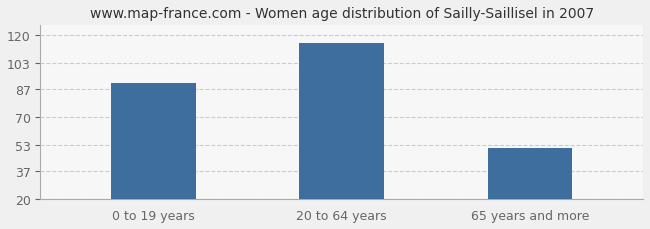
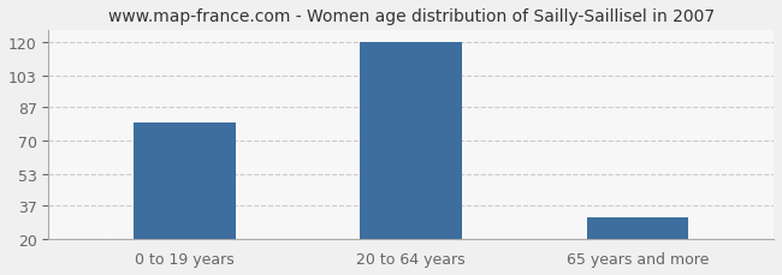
0 to 19 years: 91 -> 79
20 to 64 years: 115 -> 120
65 years and more: 51 -> 31
